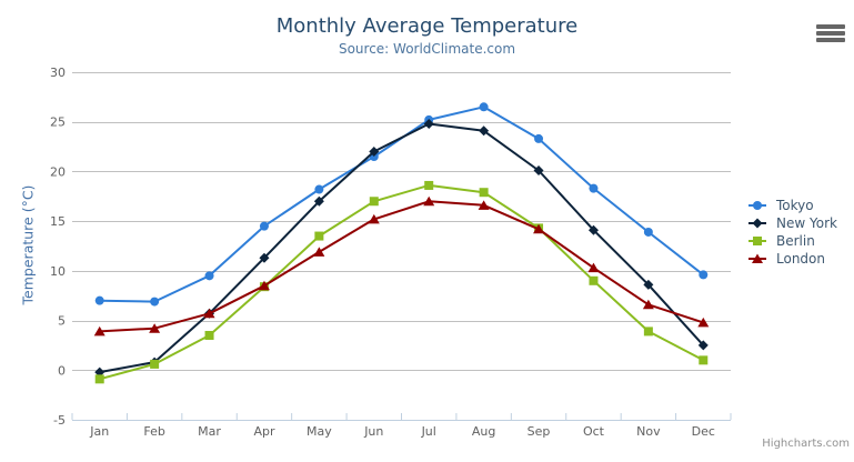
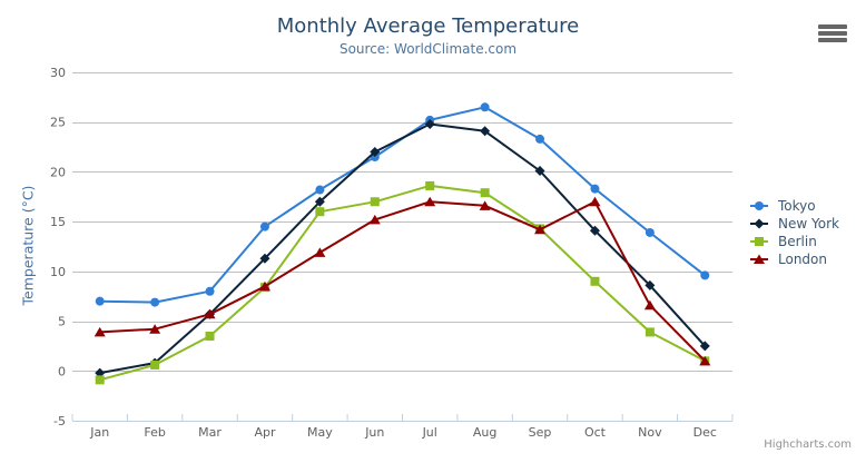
Tokyo/Mar: 10 -> 8
Berlin/May: 14 -> 16
London/Oct: 10 -> 17
London/Dec: 5 -> 1
